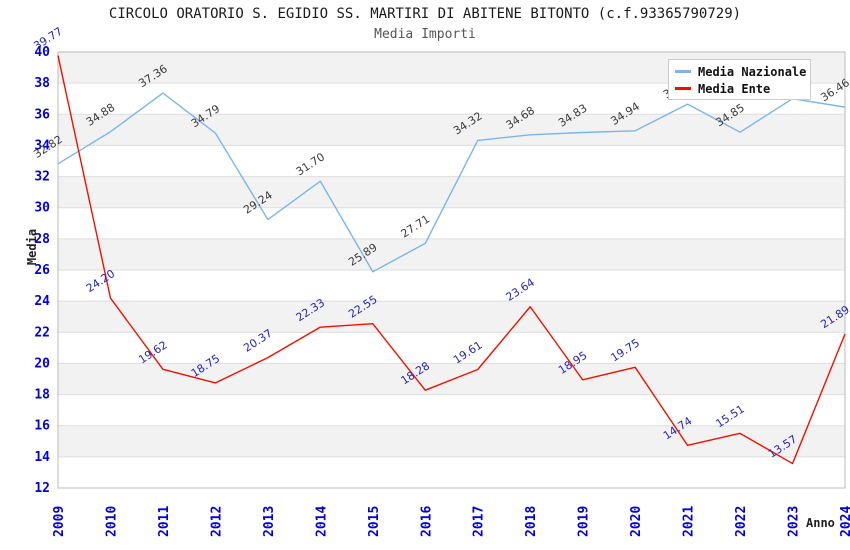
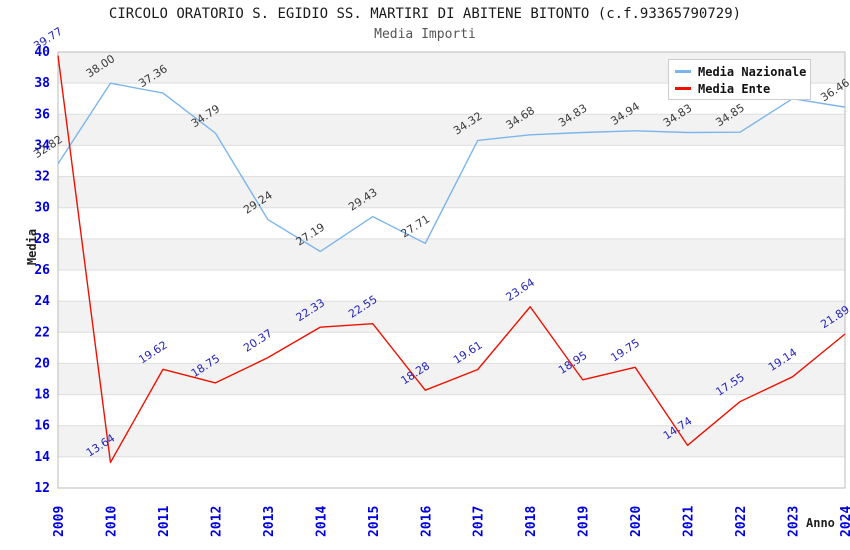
Media Nazionale/2010: 34.88 -> 38.00
Media Ente/2010: 24.20 -> 13.64
Media Nazionale/2014: 31.70 -> 27.19
Media Nazionale/2015: 25.89 -> 29.43
Media Nazionale/2021: 36.65 -> 34.83
Media Ente/2022: 15.51 -> 17.55
Media Ente/2023: 13.57 -> 19.14
